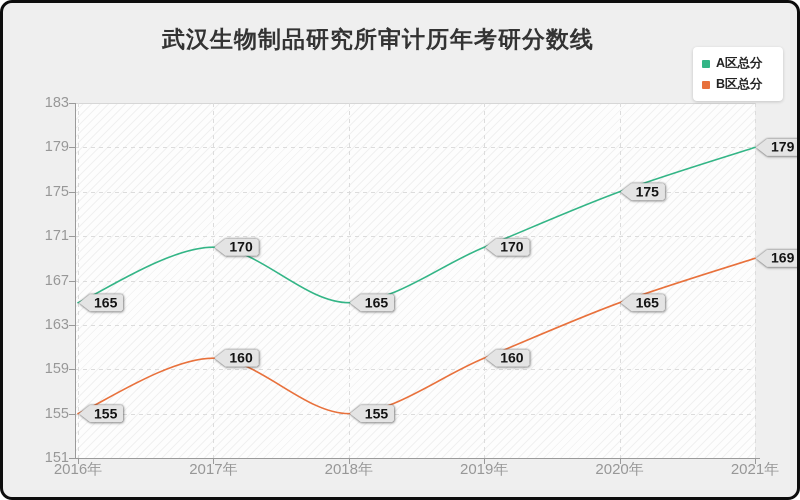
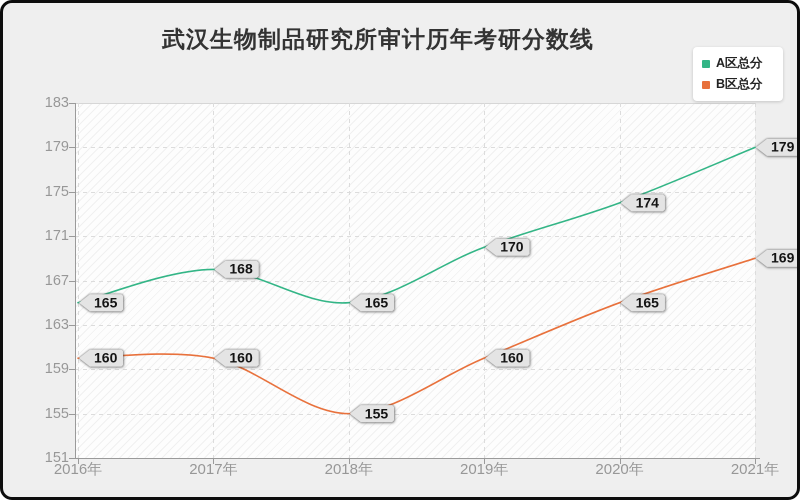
B区总分/2016年: 155 -> 160
A区总分/2017年: 170 -> 168
A区总分/2020年: 175 -> 174
